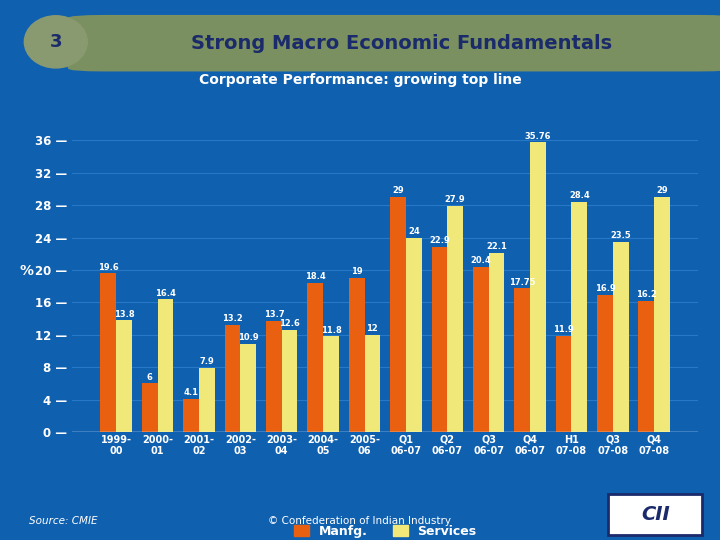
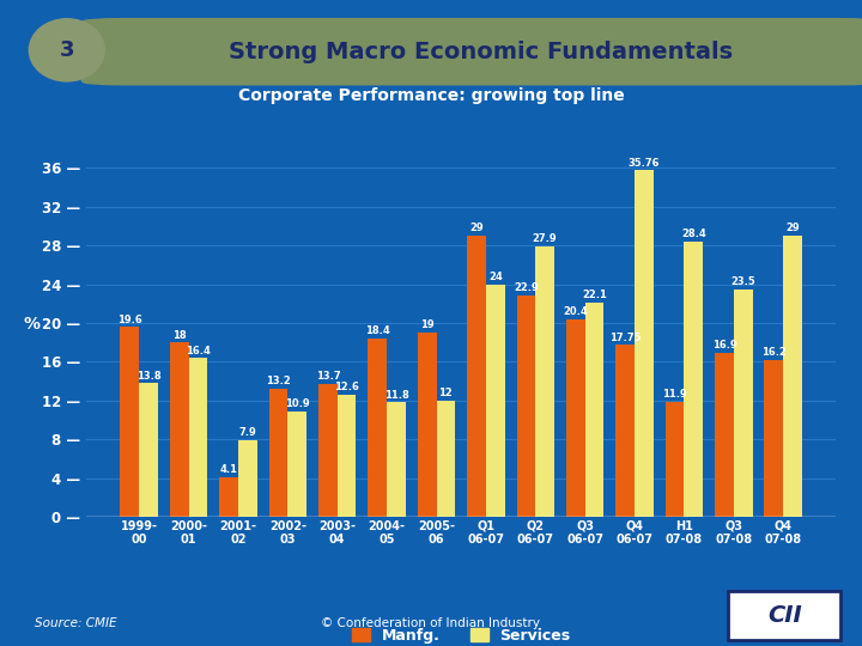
Manfg./2000- 01: 6 -> 18
